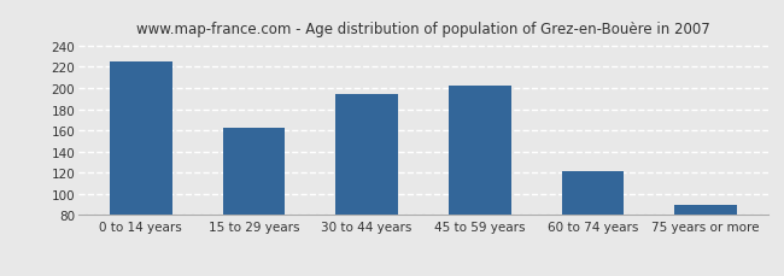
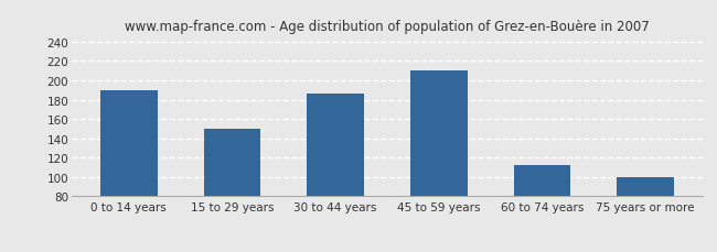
0 to 14 years: 225 -> 190
15 to 29 years: 163 -> 150
30 to 44 years: 194 -> 186
45 to 59 years: 202 -> 210
60 to 74 years: 121 -> 112
75 years or more: 90 -> 100
